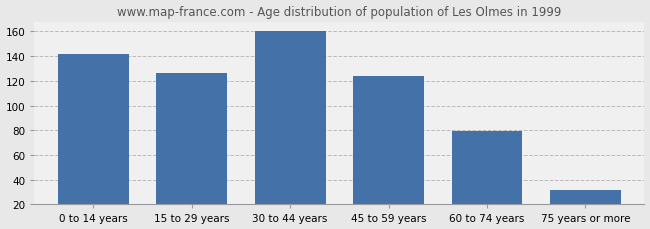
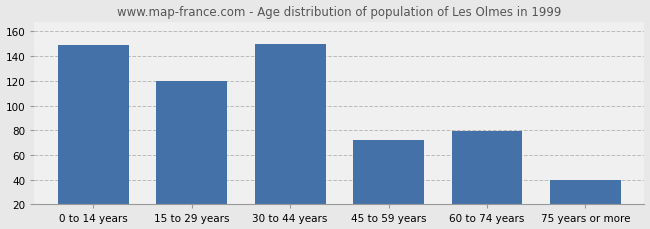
0 to 14 years: 142 -> 149
15 to 29 years: 126 -> 120
30 to 44 years: 160 -> 150
45 to 59 years: 124 -> 72
75 years or more: 32 -> 40
